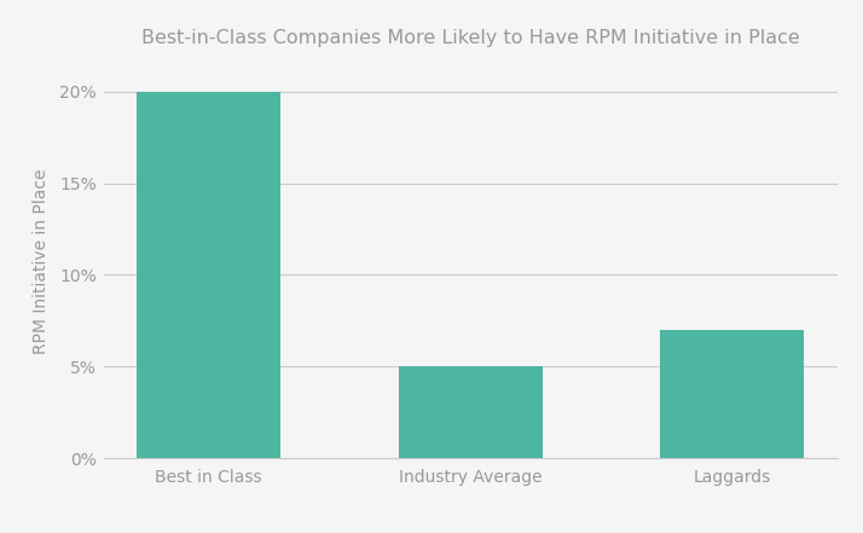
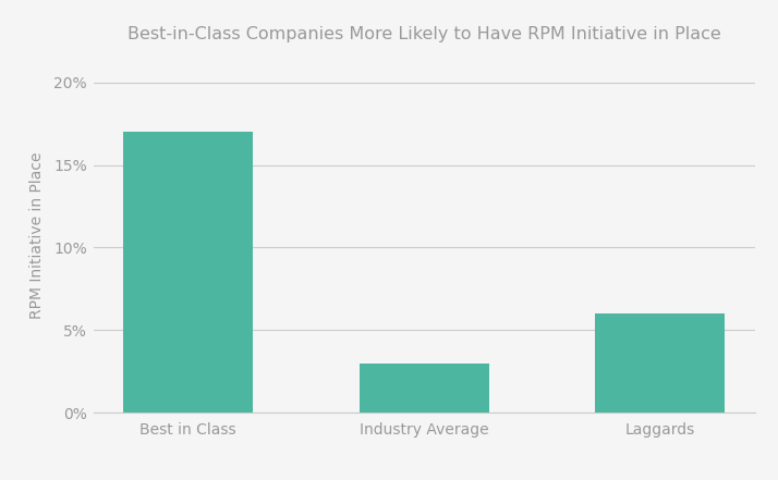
Best in Class: 20% -> 17%
Industry Average: 5% -> 3%
Laggards: 7% -> 6%
